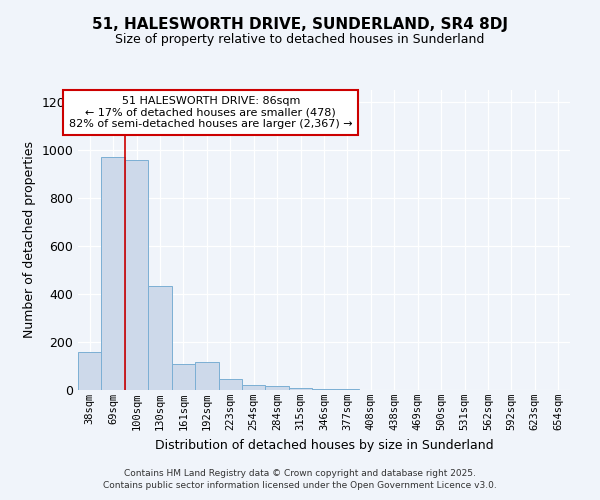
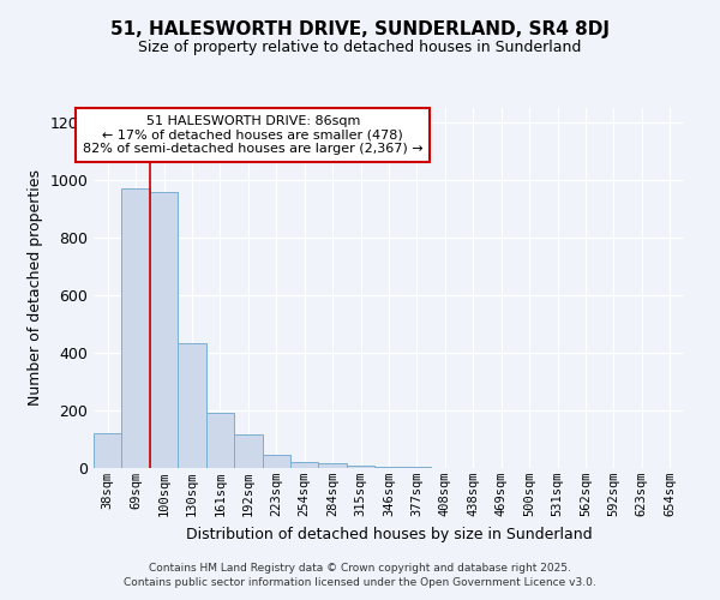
38sqm: 160 -> 120
161sqm: 110 -> 190
